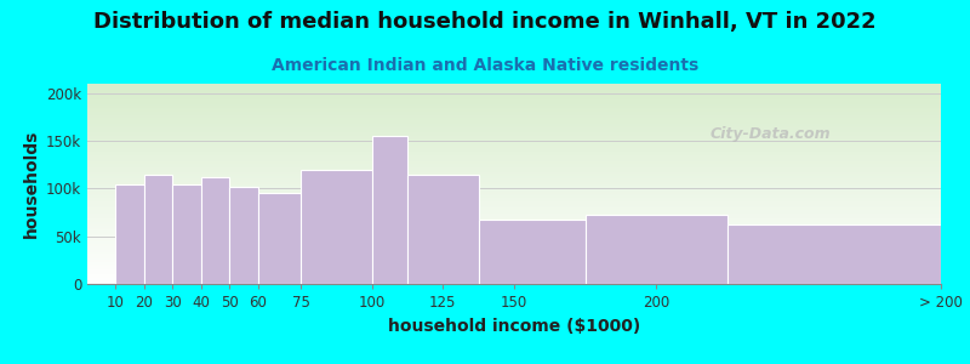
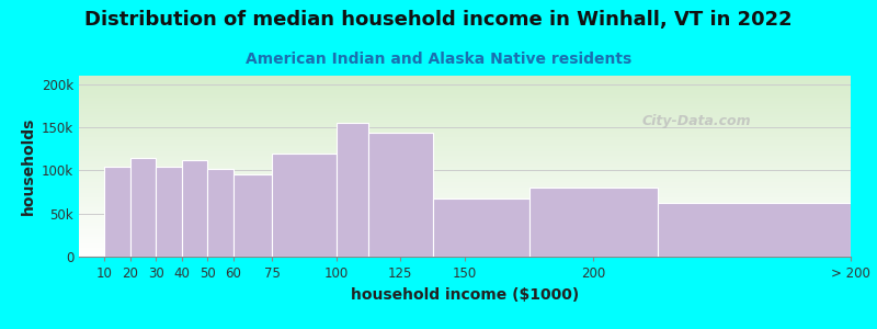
125: 114k -> 144k
200: 73k -> 80k
